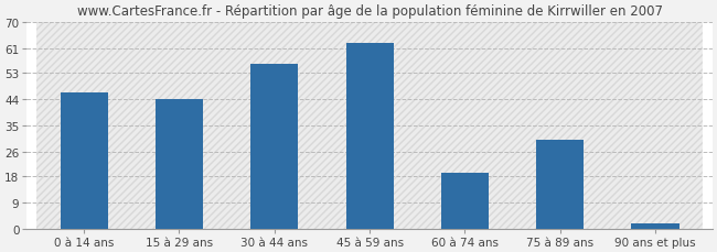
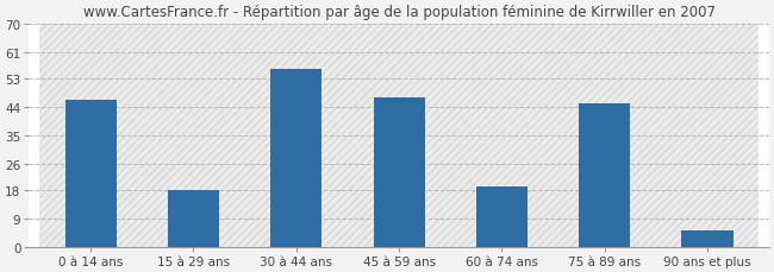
15 à 29 ans: 44 -> 18
45 à 59 ans: 63 -> 47
75 à 89 ans: 30 -> 45
90 ans et plus: 2 -> 5
